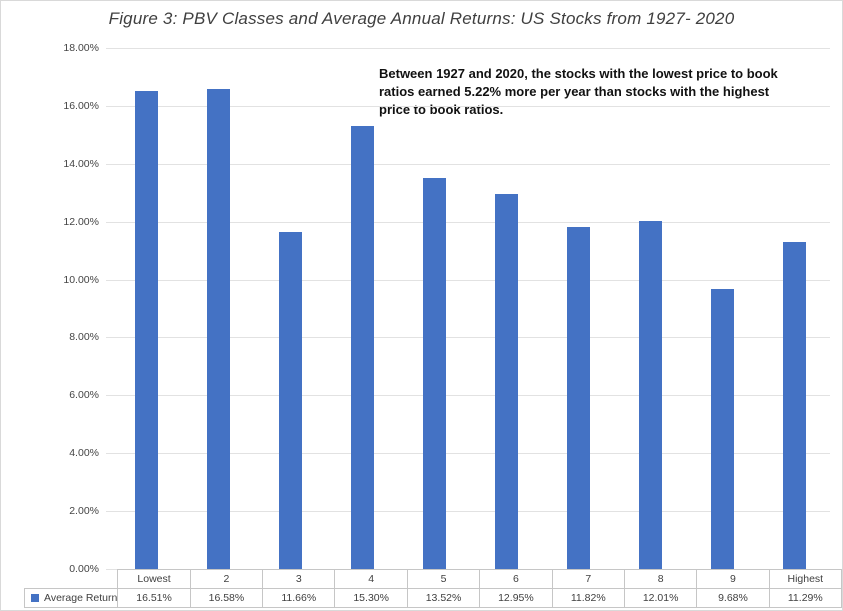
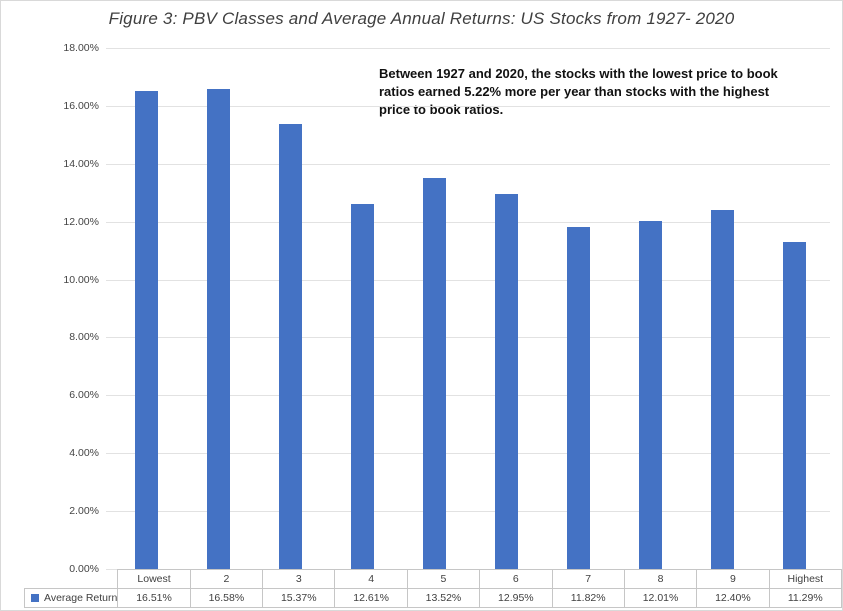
3: 11.66% -> 15.37%
4: 15.30% -> 12.61%
9: 9.68% -> 12.40%
